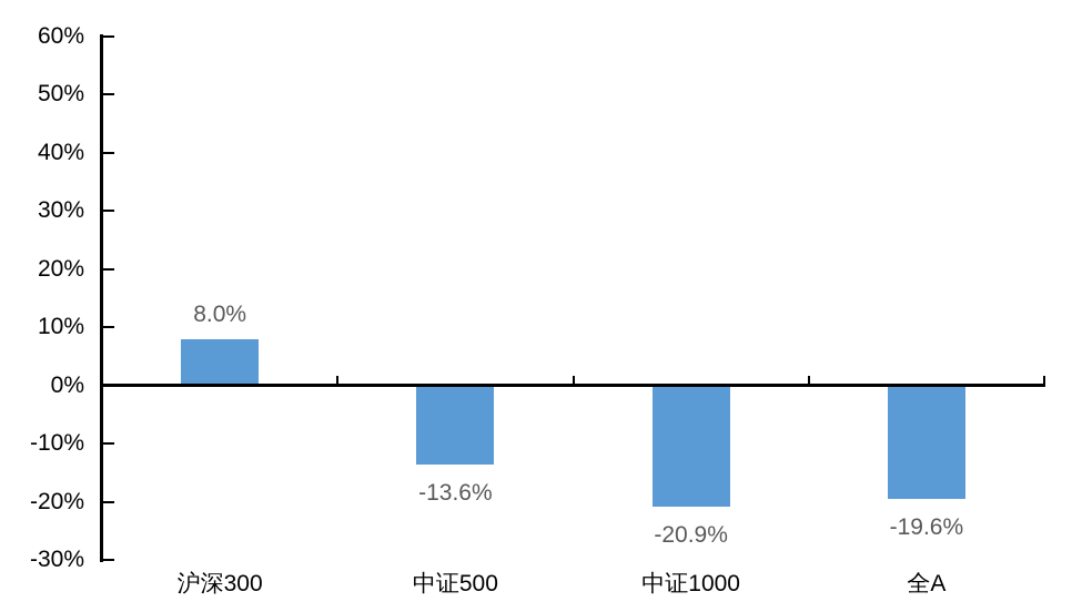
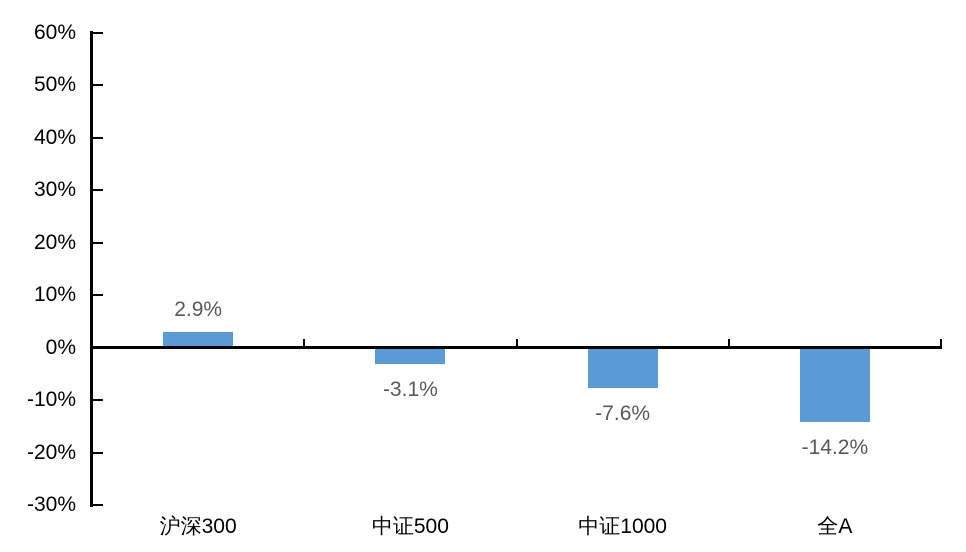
沪深300: 8.0% -> 2.9%
中证500: -13.6% -> -3.1%
中证1000: -20.9% -> -7.6%
全A: -19.6% -> -14.2%
